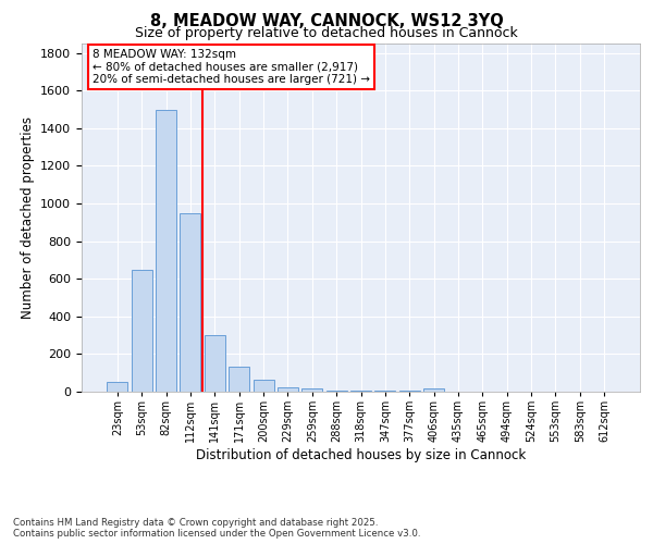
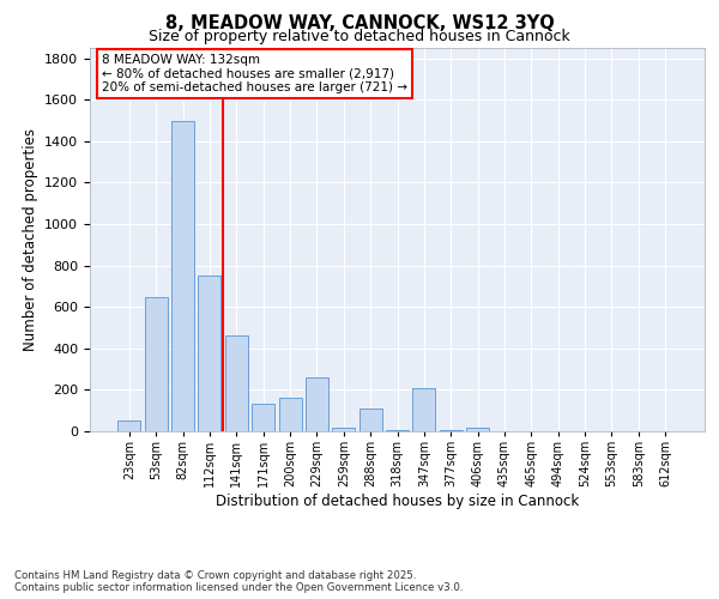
112sqm: 950 -> 750
141sqm: 300 -> 460
200sqm: 60 -> 160
229sqm: 20 -> 260
288sqm: 0 -> 110
347sqm: 0 -> 210
